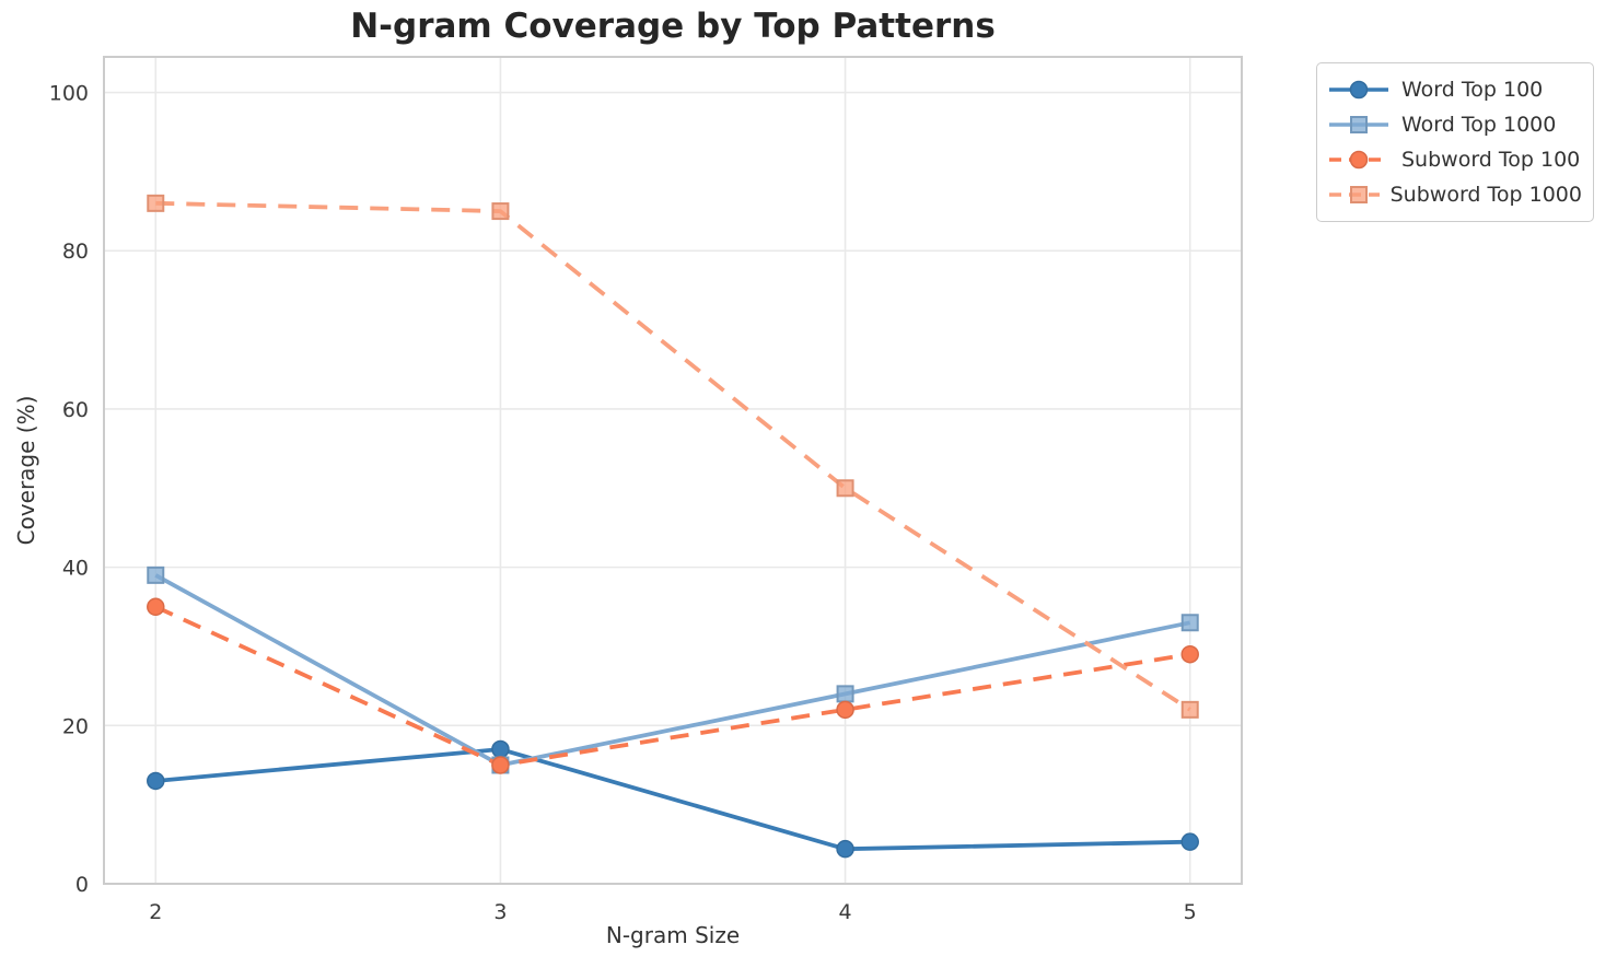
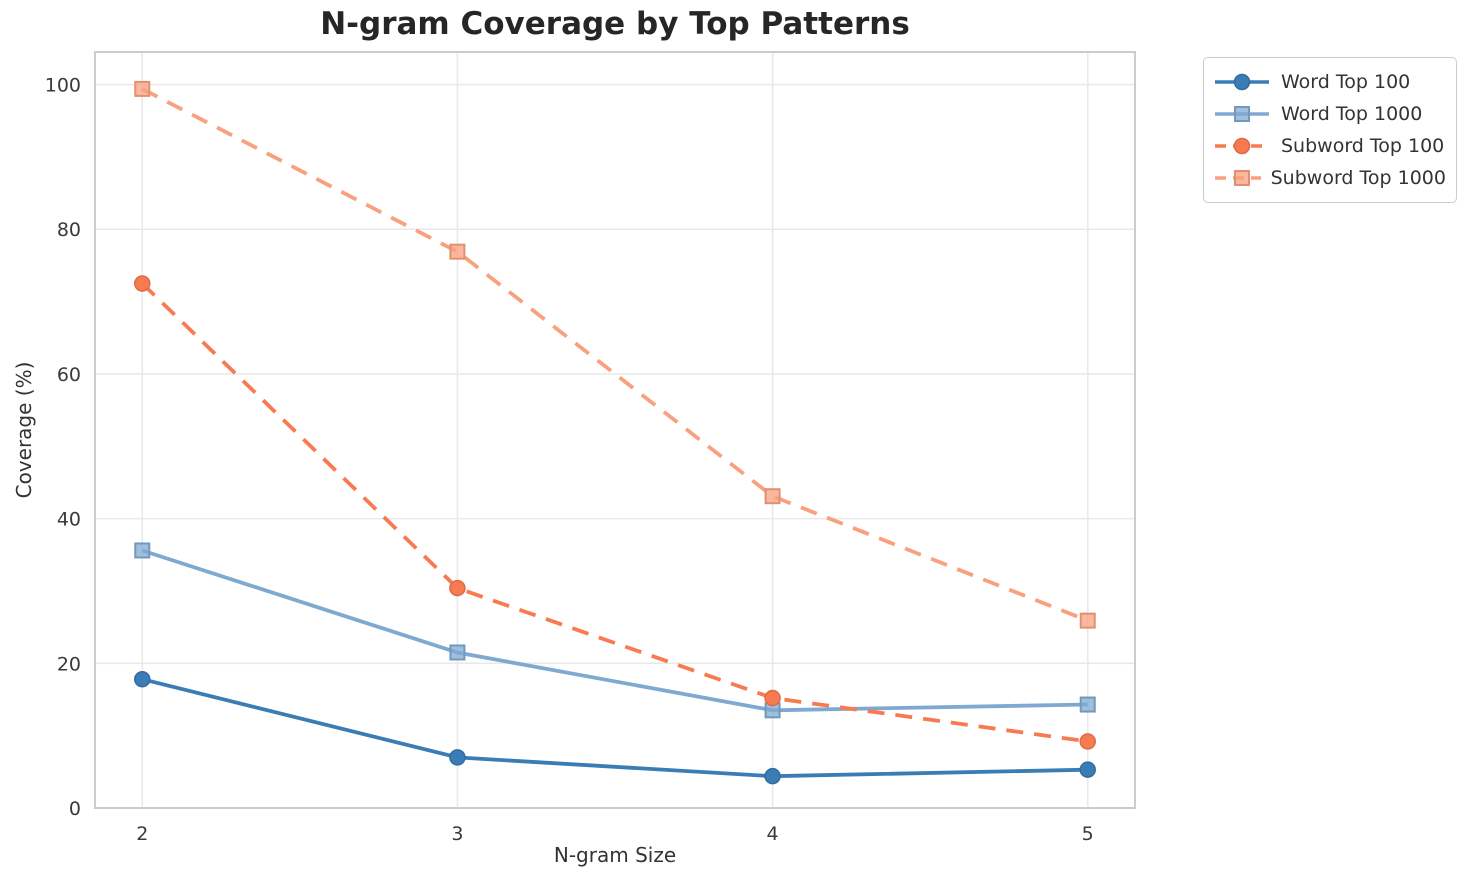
Word Top 100/2: 13 -> 18
Word Top 1000/2: 39 -> 36
Subword Top 100/2: 35 -> 72
Subword Top 1000/2: 86 -> 99
Word Top 100/3: 17 -> 7
Word Top 1000/3: 15 -> 22
Subword Top 100/3: 15 -> 30
Subword Top 1000/3: 85 -> 77
Word Top 1000/4: 24 -> 14
Subword Top 100/4: 22 -> 15
Subword Top 1000/4: 50 -> 43
Word Top 1000/5: 33 -> 14
Subword Top 100/5: 29 -> 9
Subword Top 1000/5: 22 -> 26
